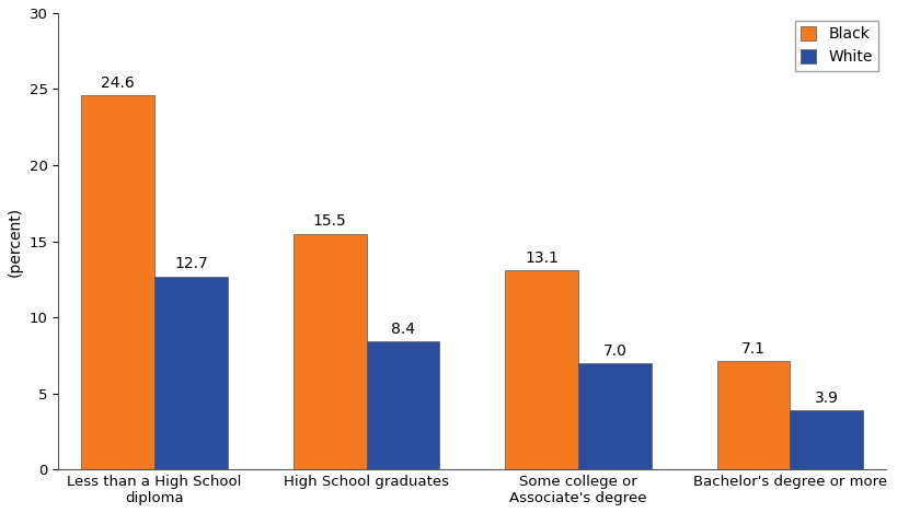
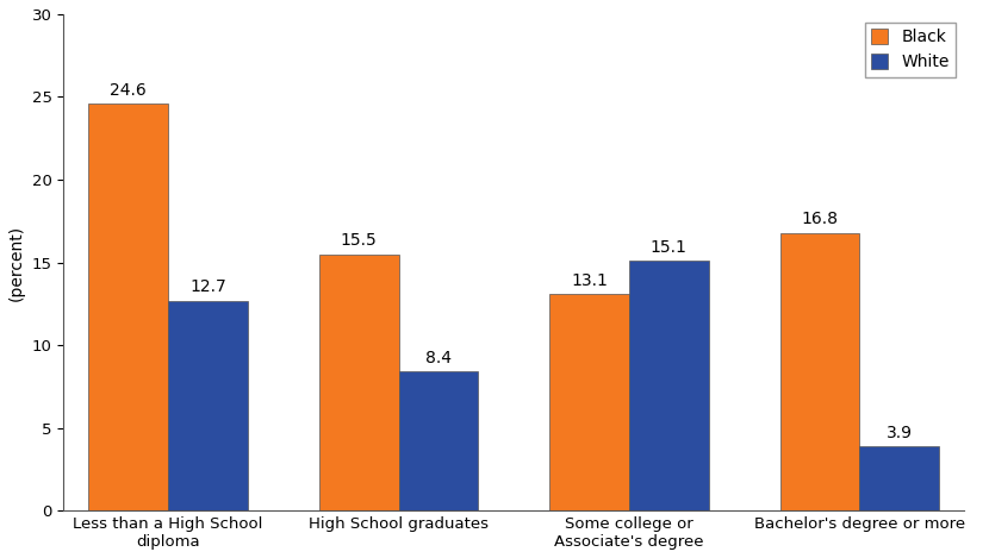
White/Some college or Associate's degree: 7.0 -> 15.1
Black/Bachelor's degree or more: 7.1 -> 16.8
